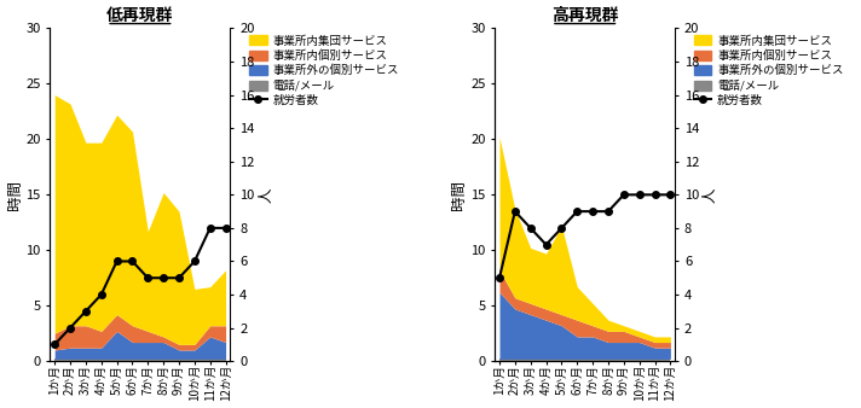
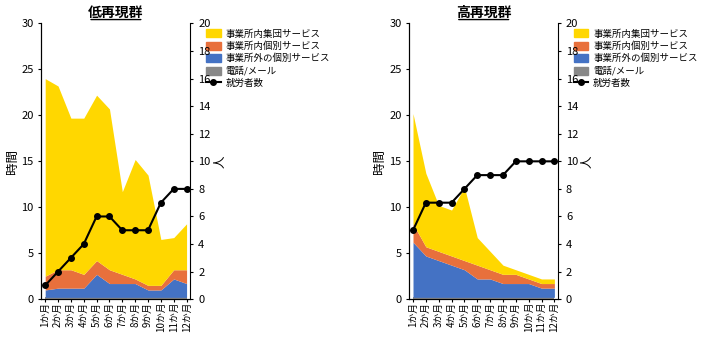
低再現群/就労者数/10か月: 6 -> 7
高再現群/就労者数/2か月: 9 -> 7
高再現群/就労者数/3か月: 8 -> 7
